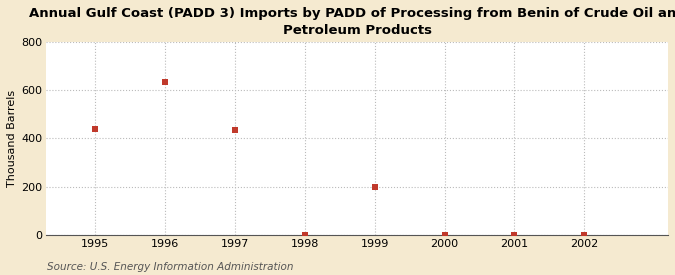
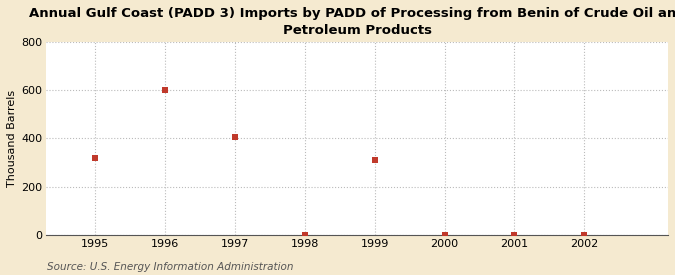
1995: 441 -> 320
1996: 633 -> 600
1997: 437 -> 405
1999: 200 -> 310
